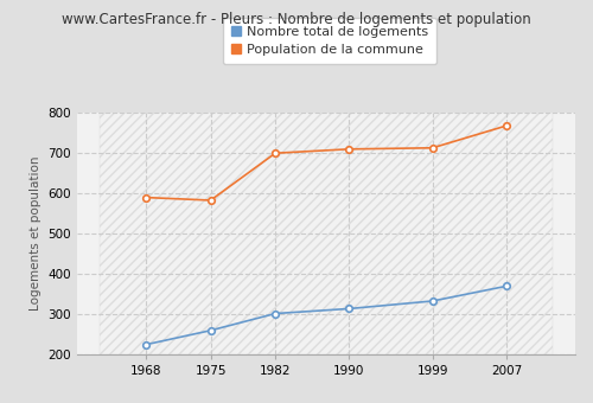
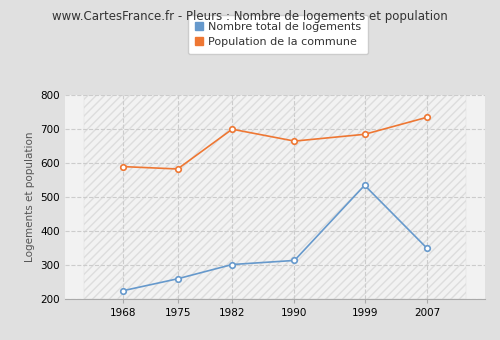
Population de la commune/1990: 710 -> 665
Nombre total de logements/1999: 333 -> 535
Population de la commune/1999: 713 -> 685
Nombre total de logements/2007: 370 -> 350
Population de la commune/2007: 768 -> 735
